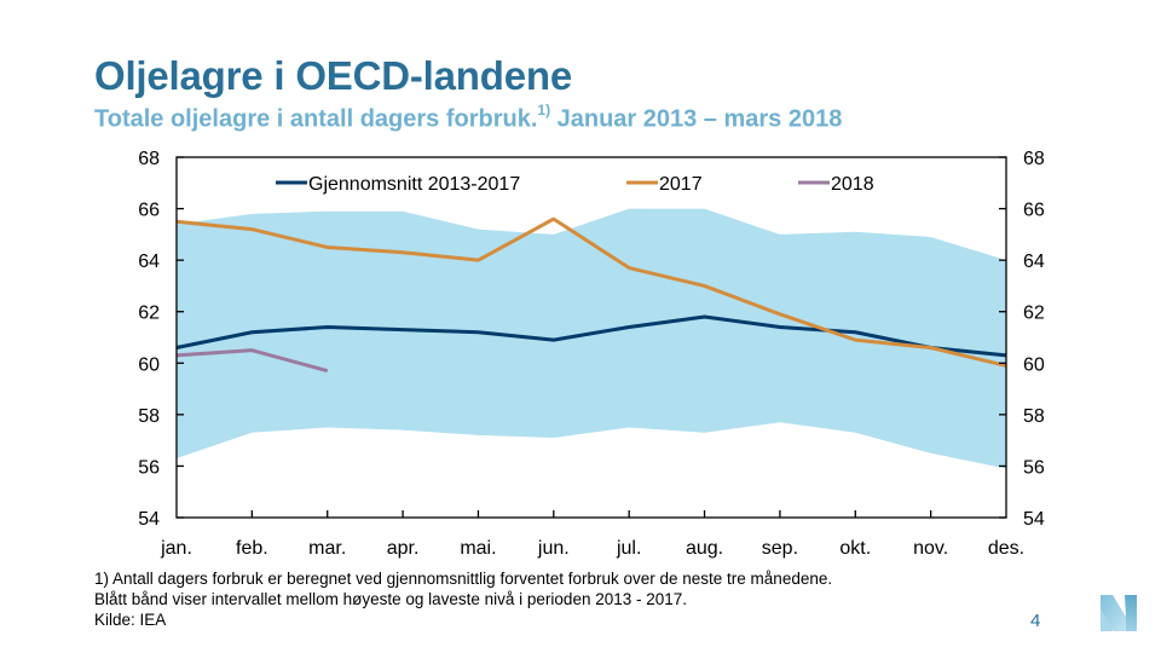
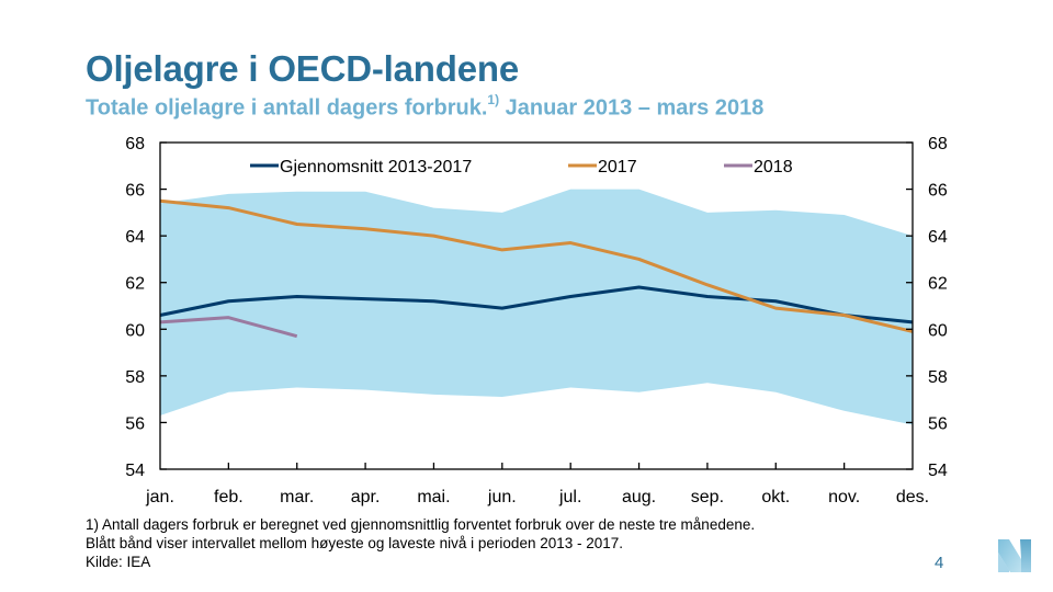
2017/jun.: 65.6 -> 63.4
